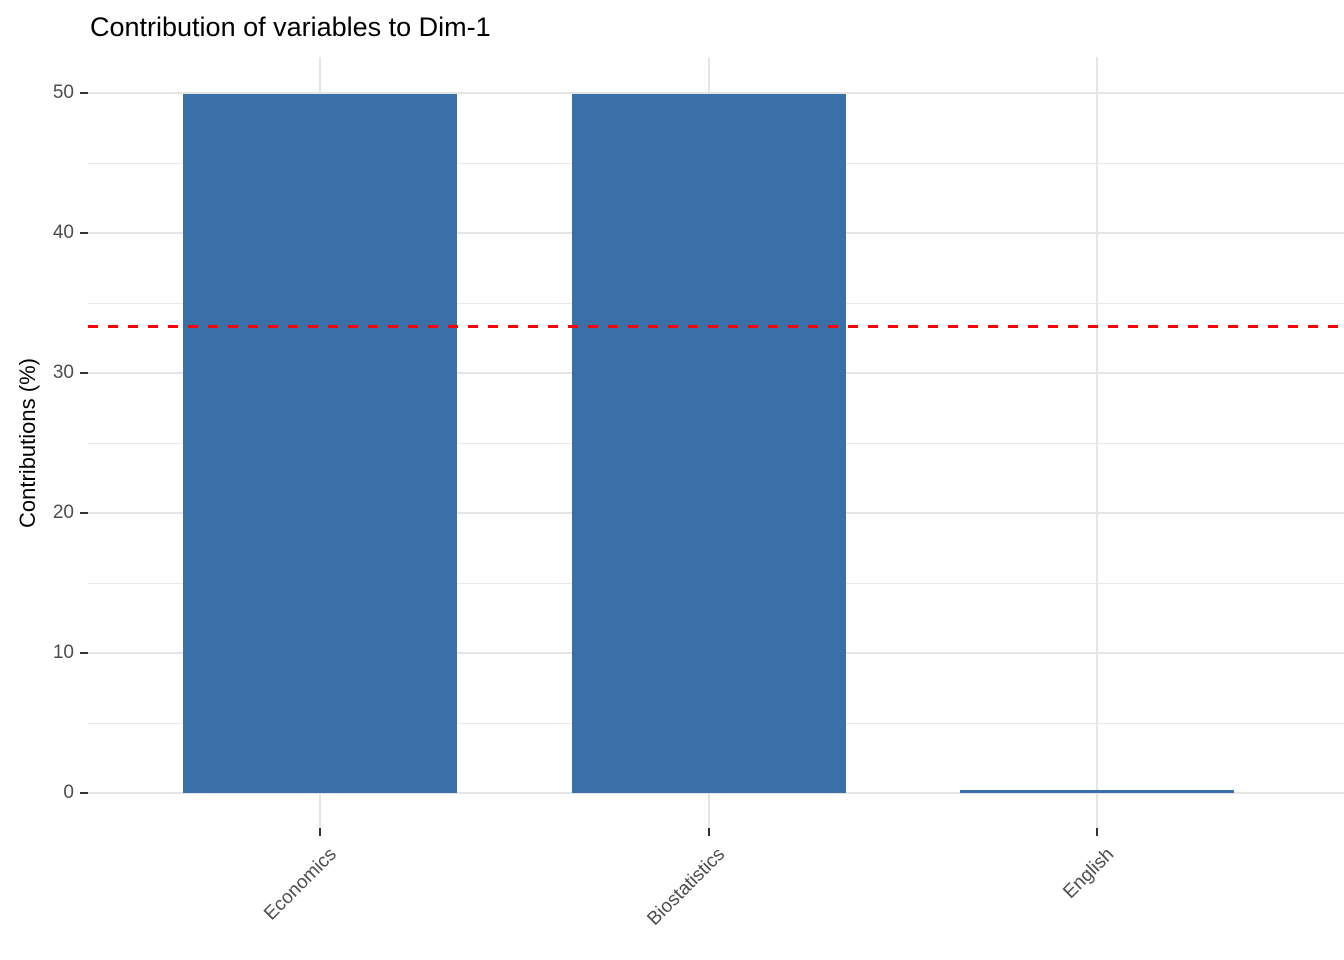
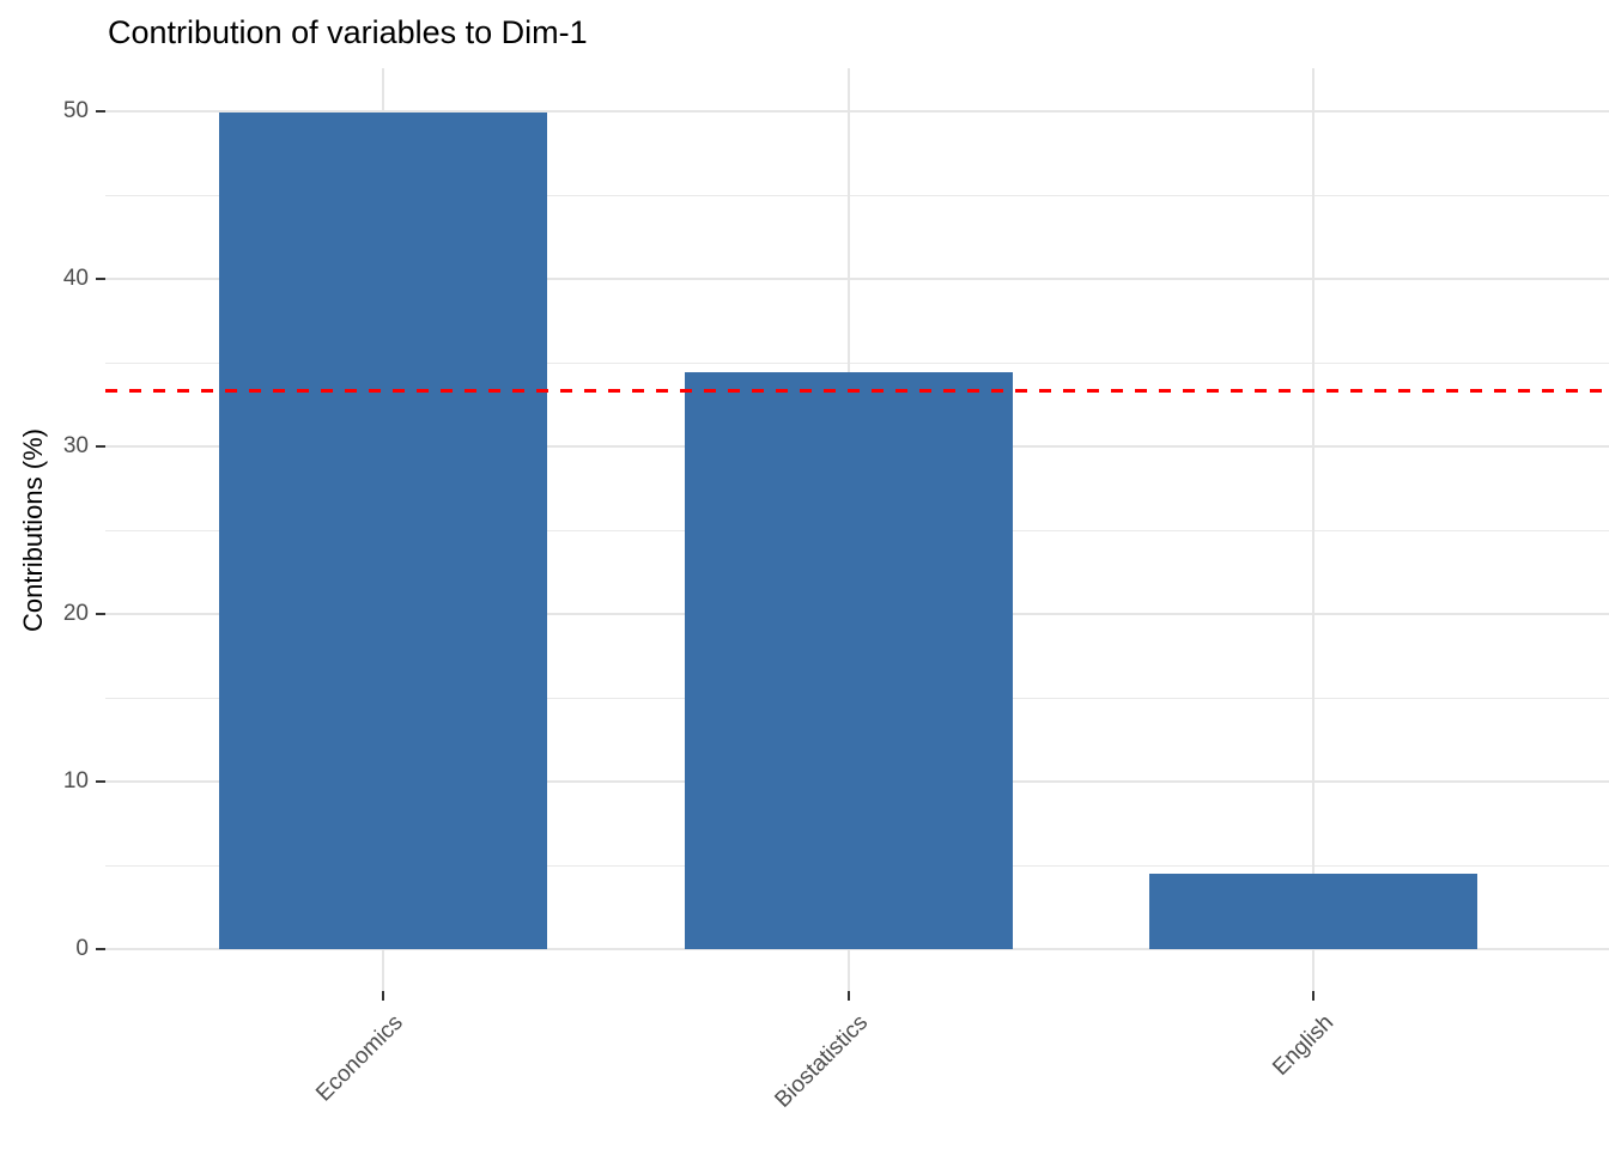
Biostatistics: 50.0 -> 34.4
English: 0.1 -> 4.5
